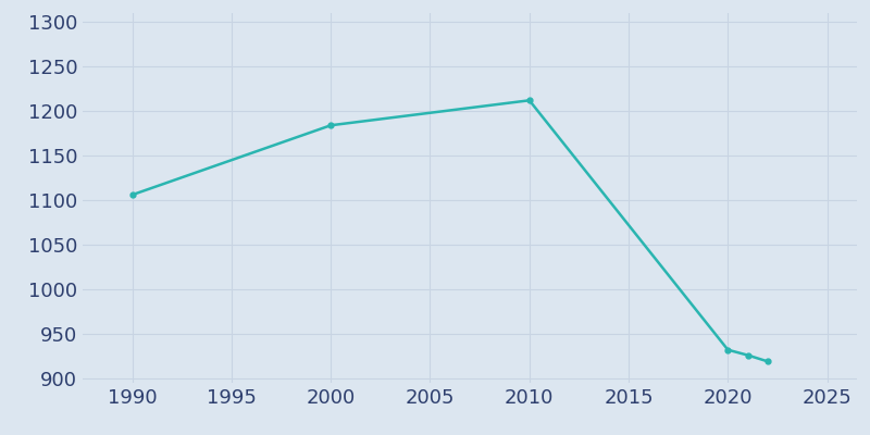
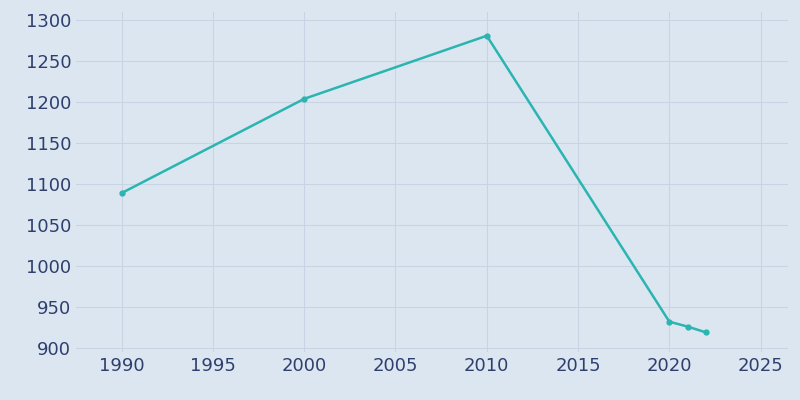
1990: 1106 -> 1089
2000: 1184 -> 1204
2010: 1212 -> 1281
